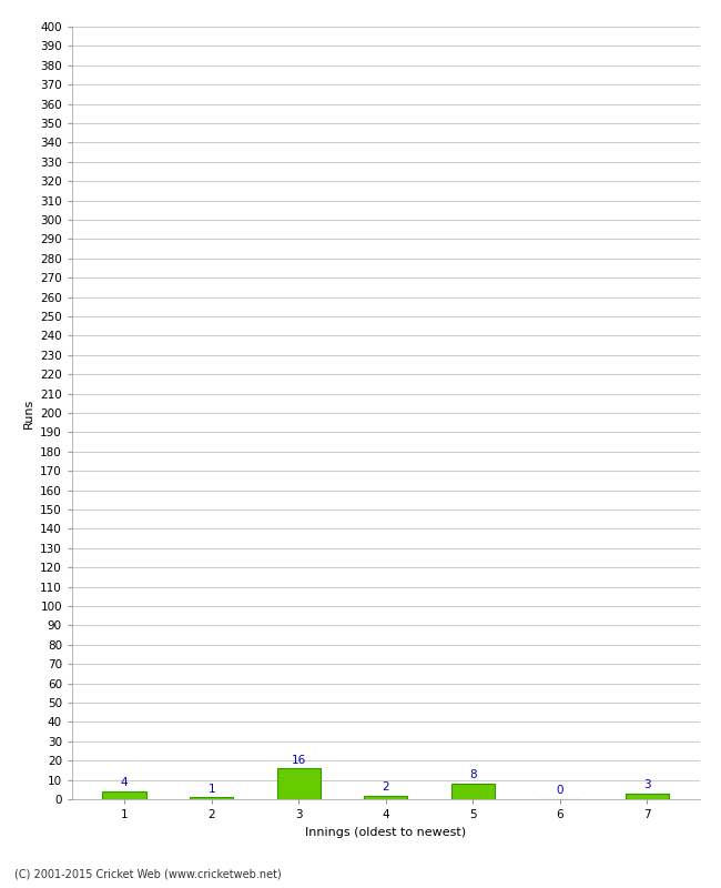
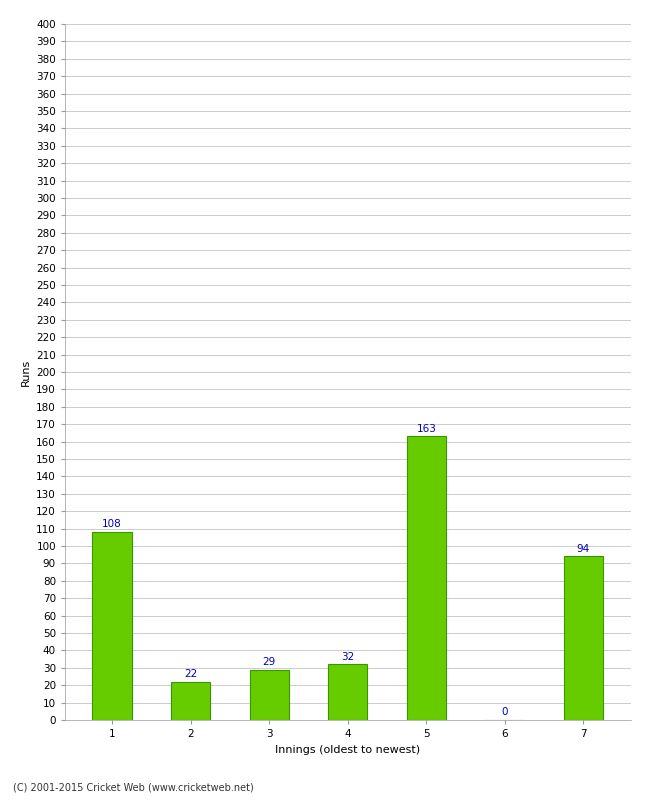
1: 4 -> 108
2: 1 -> 22
3: 16 -> 29
4: 2 -> 32
5: 8 -> 163
7: 3 -> 94
